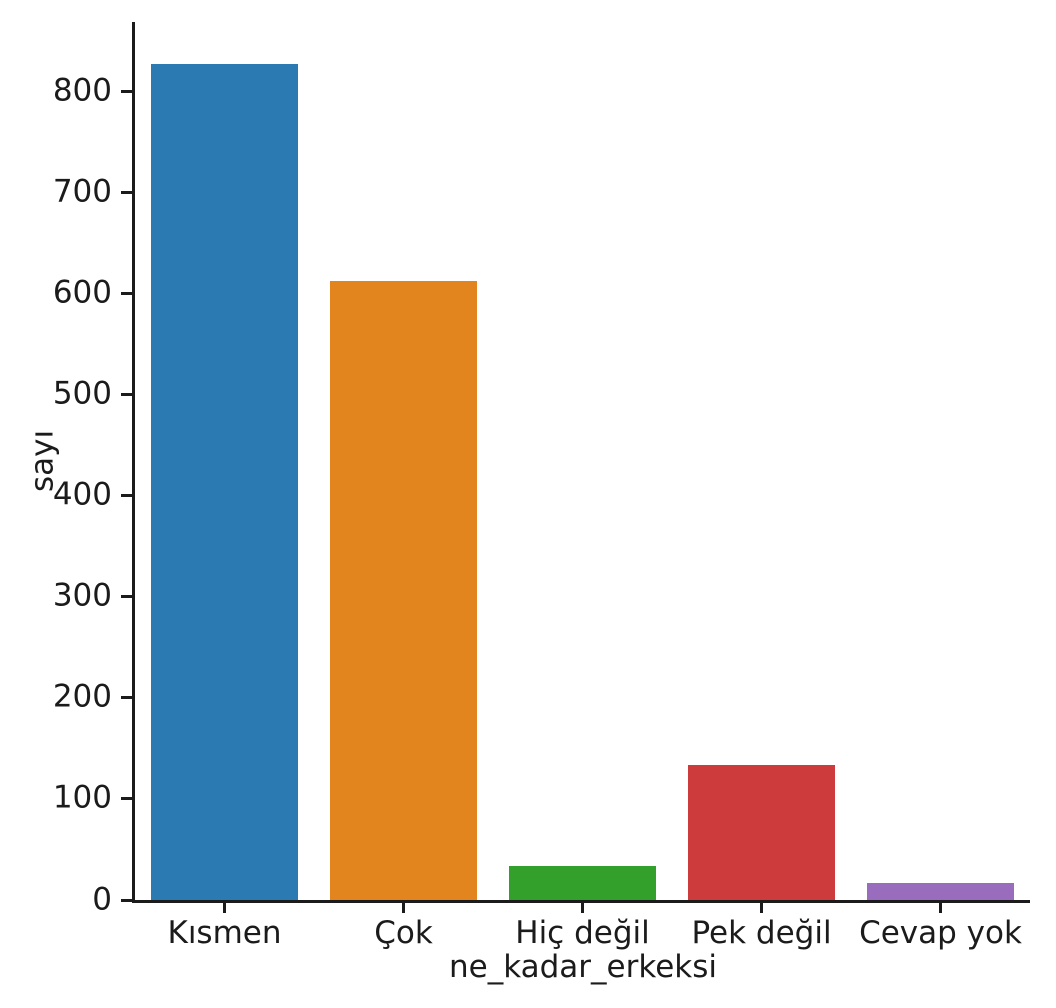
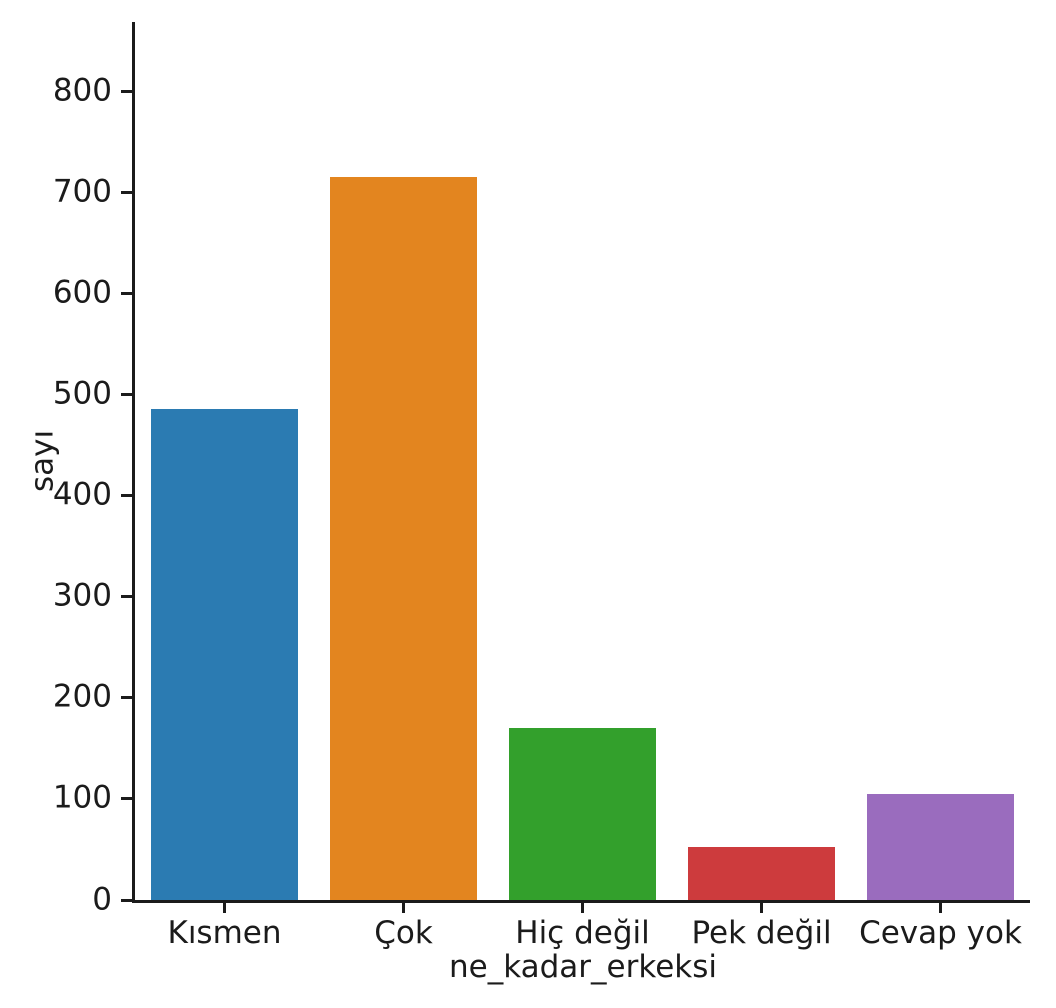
Kısmen: 827 -> 486
Çok: 613 -> 716
Hiç değil: 34 -> 170
Pek değil: 134 -> 52
Cevap yok: 17 -> 105
